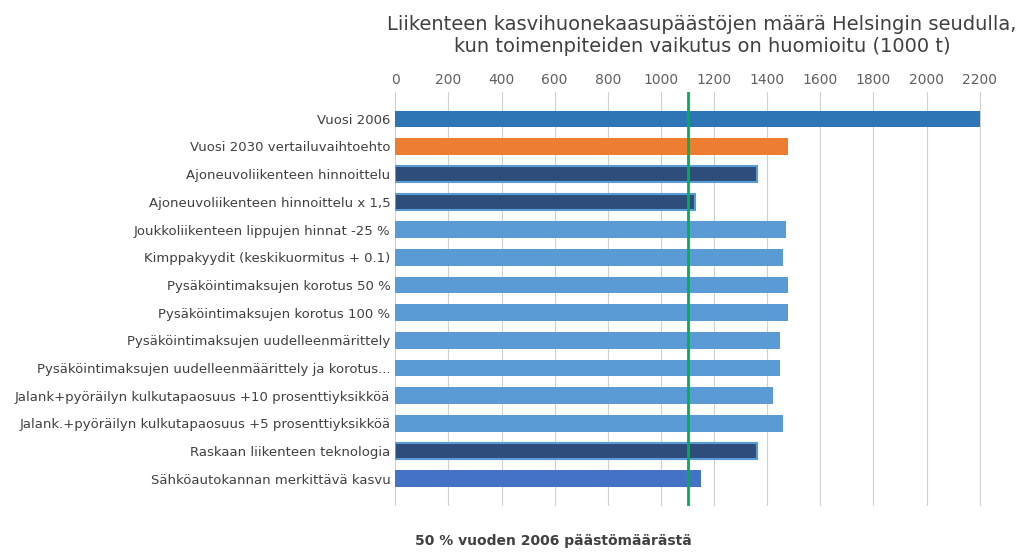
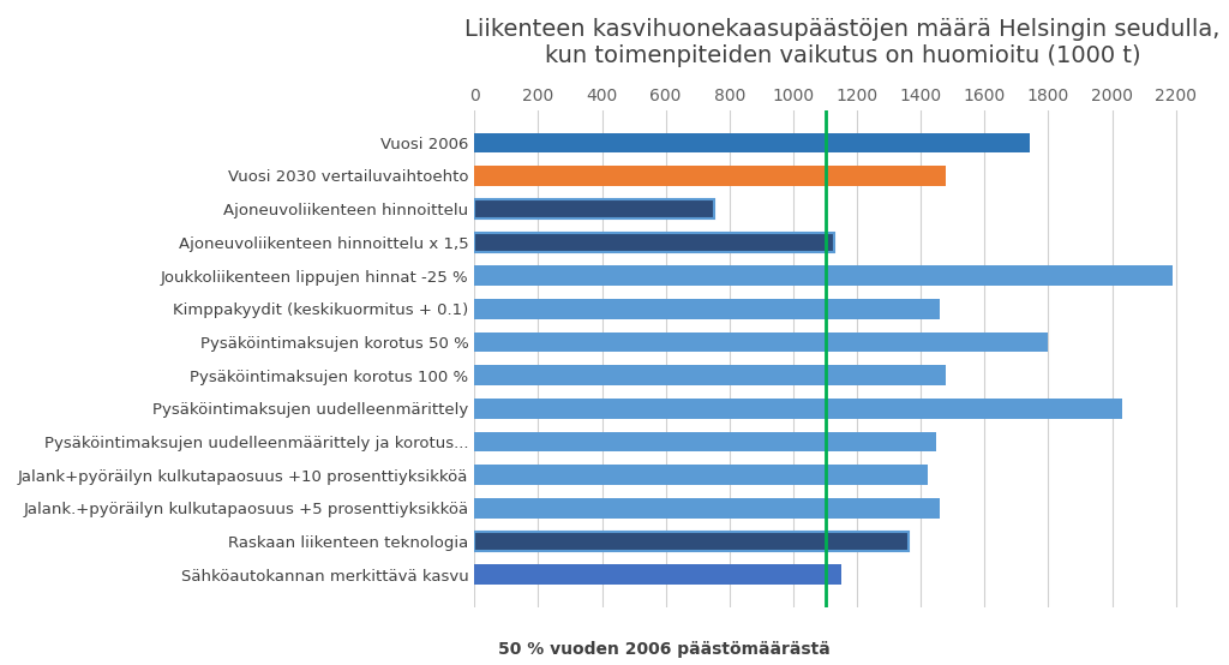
Vuosi 2006: 2200 -> 1740
Ajoneuvoliikenteen hinnoittelu: 1360 -> 750
Joukkoliikenteen lippujen hinnat -25 %: 1470 -> 2190
Pysäköintimaksujen korotus 50 %: 1480 -> 1800
Pysäköintimaksujen uudelleenmärittely: 1450 -> 2030
